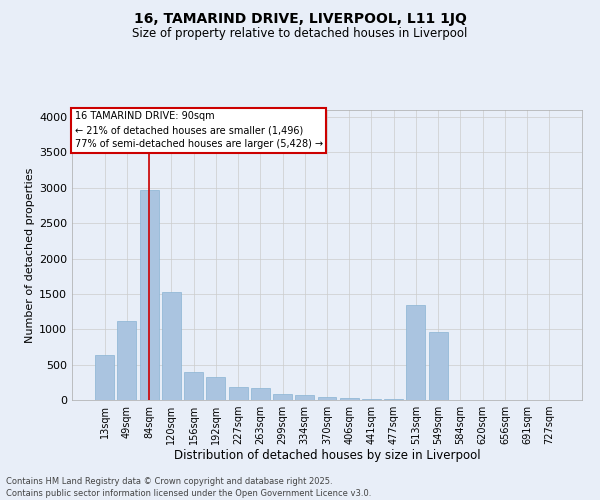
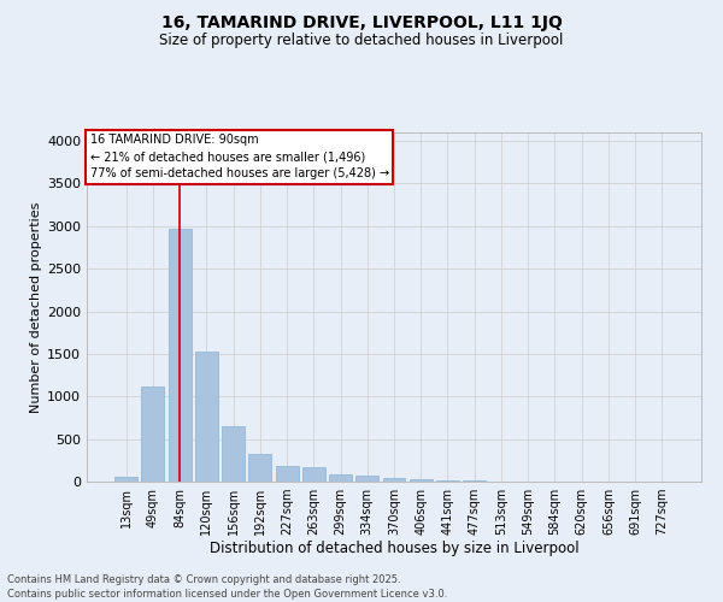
13sqm: 640 -> 60
156sqm: 400 -> 650
513sqm: 1340 -> 0
549sqm: 960 -> 0
